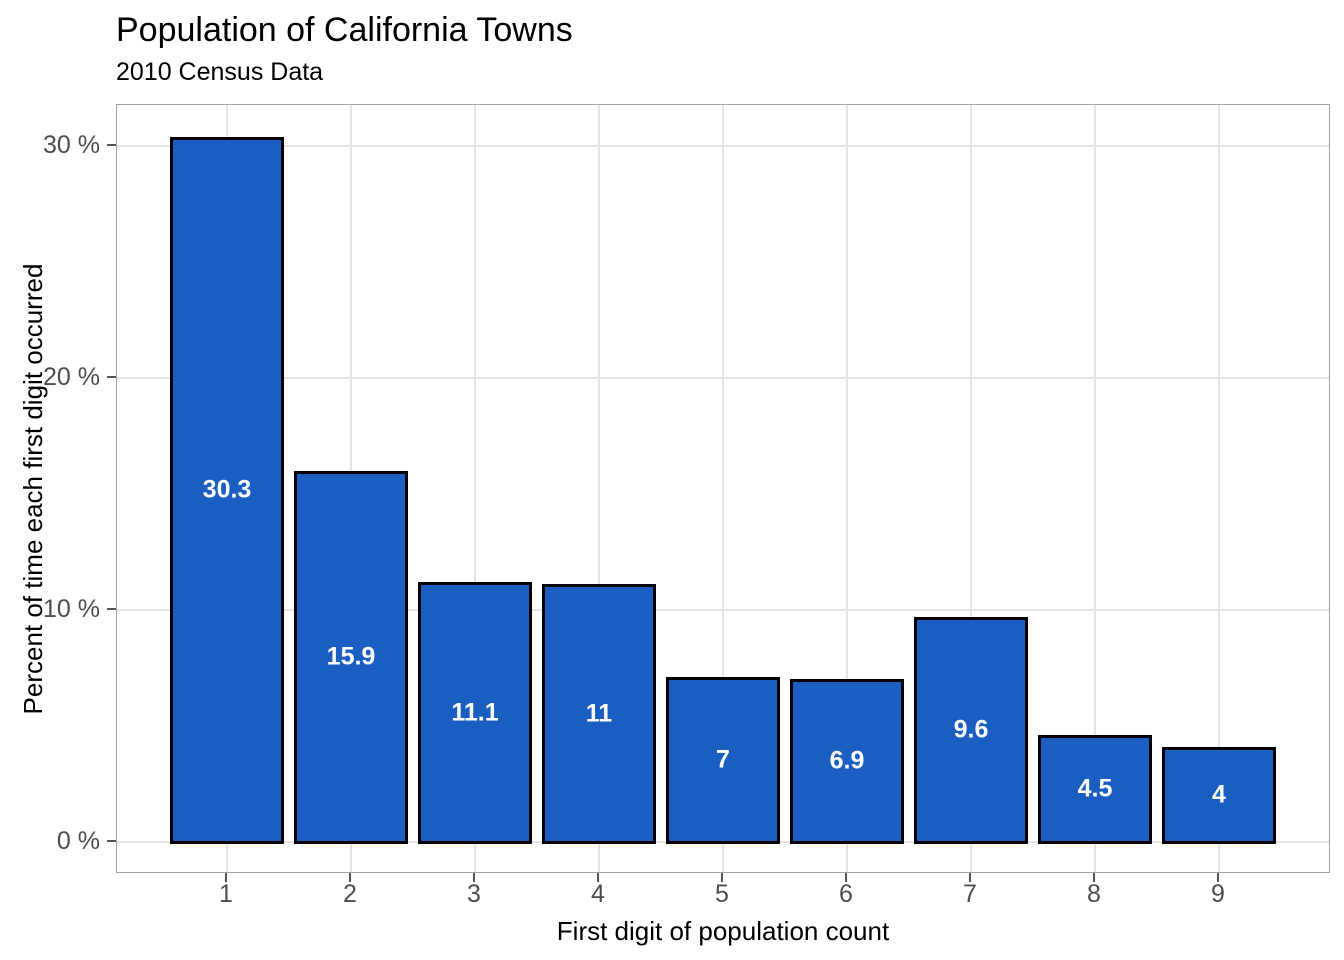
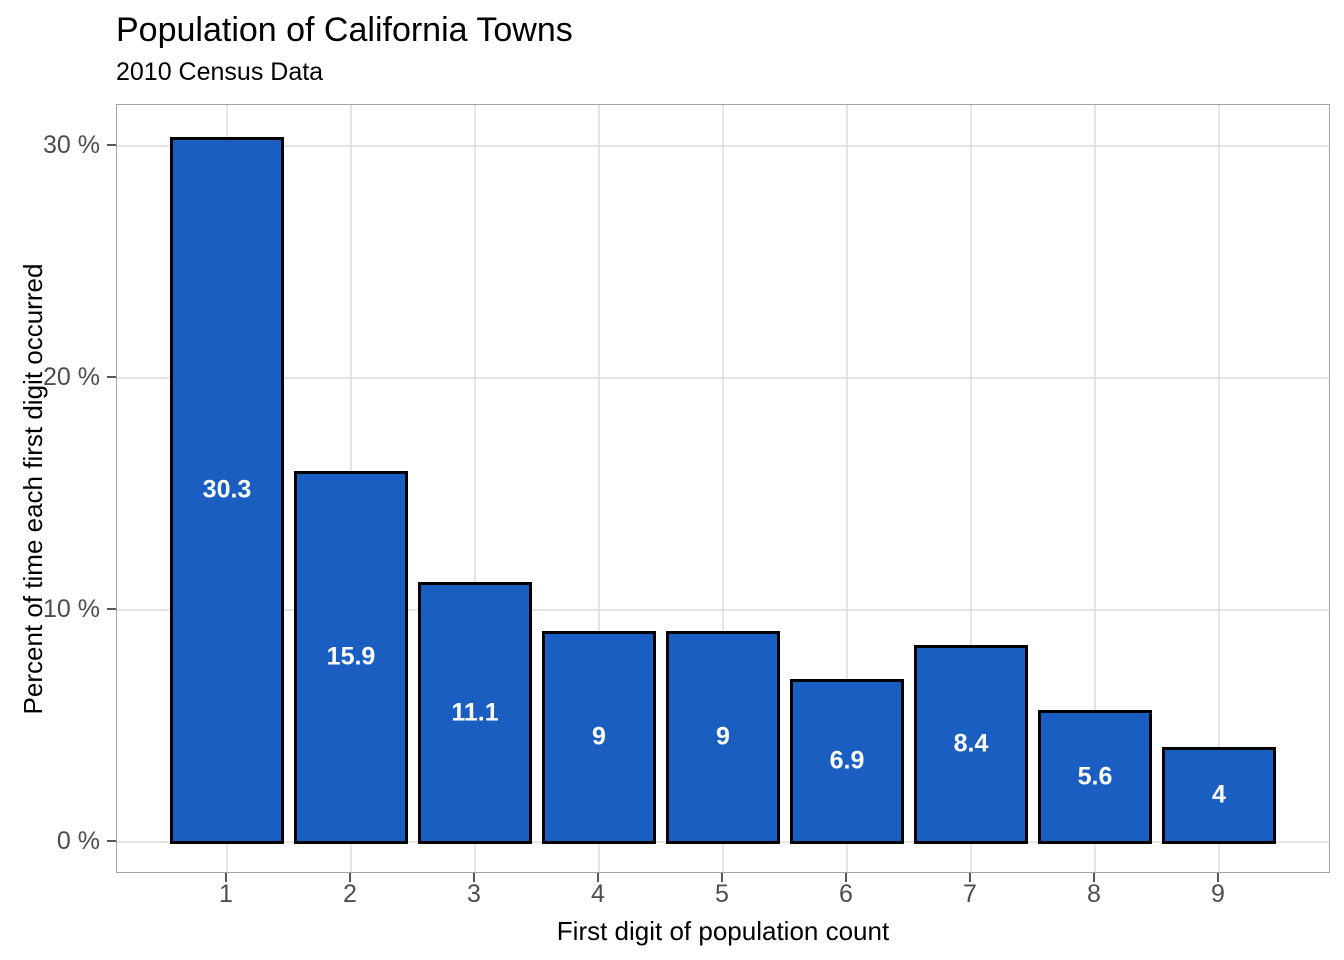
4: 11 -> 9
5: 7 -> 9
7: 9.6 -> 8.4
8: 4.5 -> 5.6
